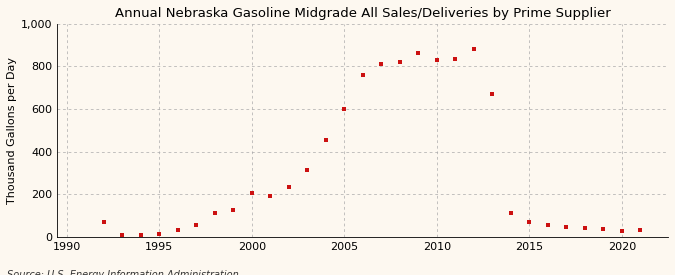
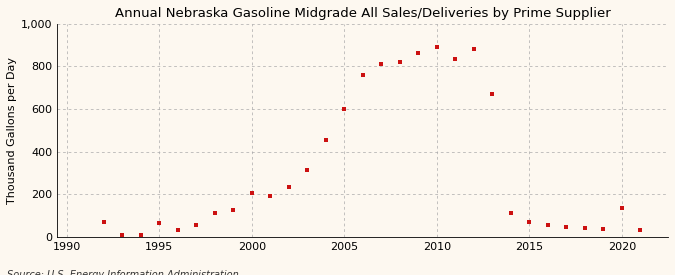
1995: 12 -> 65
2010: 830 -> 890
2020: 25 -> 135
